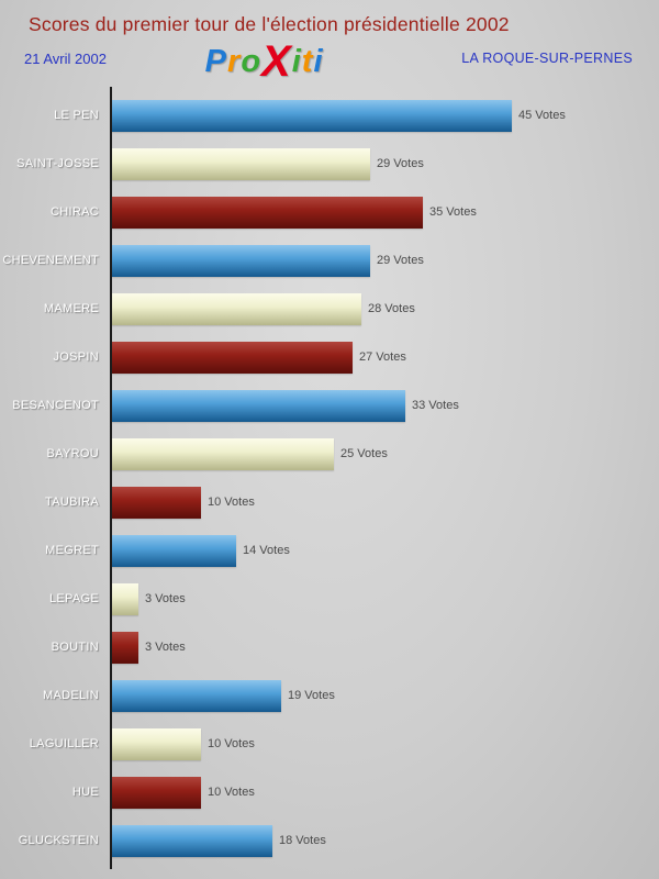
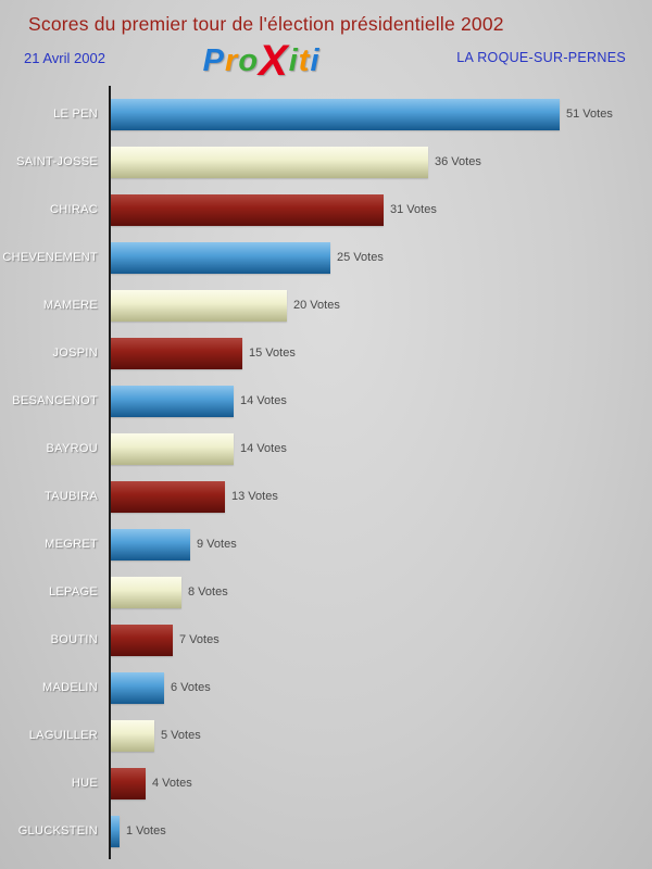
LE PEN: 45 -> 51
SAINT-JOSSE: 29 -> 36
CHIRAC: 35 -> 31
CHEVENEMENT: 29 -> 25
MAMERE: 28 -> 20
JOSPIN: 27 -> 15
BESANCENOT: 33 -> 14
BAYROU: 25 -> 14
TAUBIRA: 10 -> 13
MEGRET: 14 -> 9
LEPAGE: 3 -> 8
BOUTIN: 3 -> 7
MADELIN: 19 -> 6
LAGUILLER: 10 -> 5
HUE: 10 -> 4
GLUCKSTEIN: 18 -> 1
